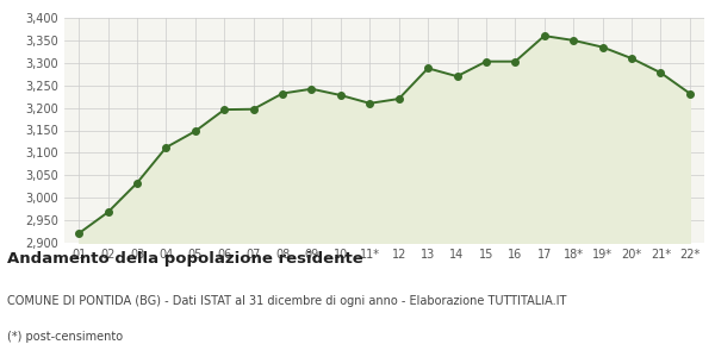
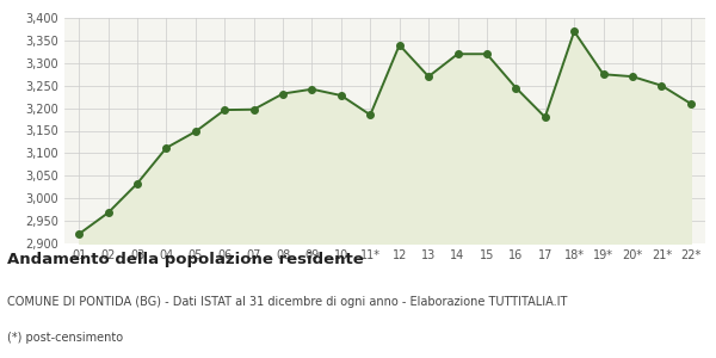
11*: 3,210 -> 3,185
12: 3,220 -> 3,340
13: 3,288 -> 3,270
14: 3,270 -> 3,320
15: 3,303 -> 3,320
16: 3,303 -> 3,245
17: 3,360 -> 3,180
18*: 3,350 -> 3,370
19*: 3,335 -> 3,275
20*: 3,310 -> 3,270
21*: 3,278 -> 3,250
22*: 3,232 -> 3,210
